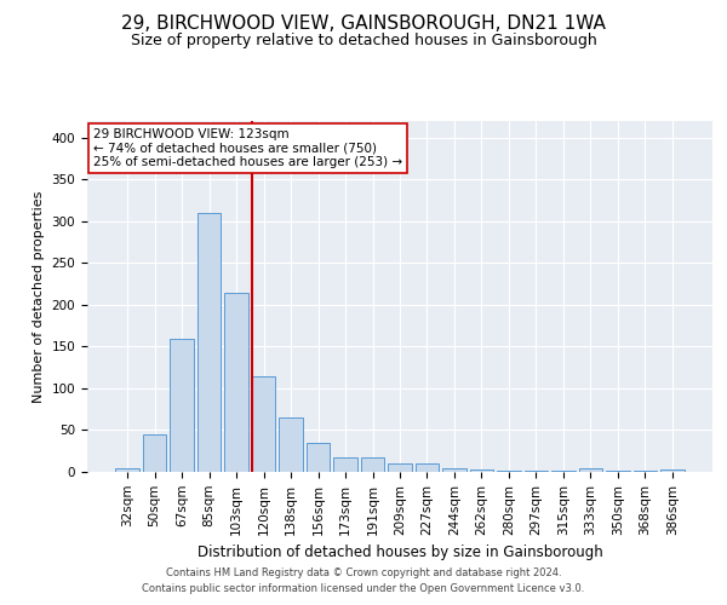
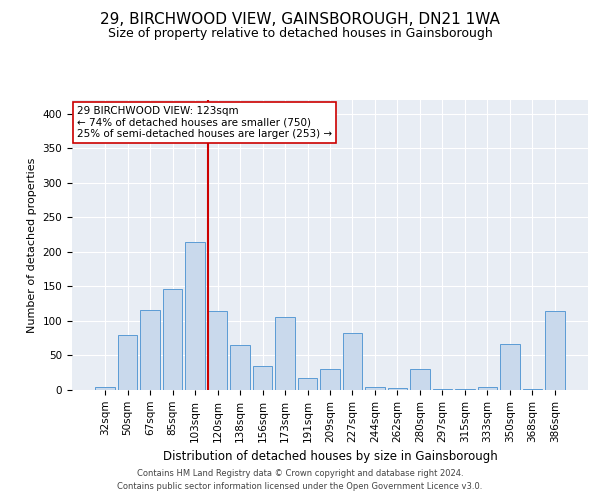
50sqm: 45 -> 80
67sqm: 160 -> 116
85sqm: 310 -> 146
173sqm: 17 -> 106
209sqm: 10 -> 30
227sqm: 10 -> 82
280sqm: 2 -> 30
350sqm: 1 -> 66
386sqm: 3 -> 114
